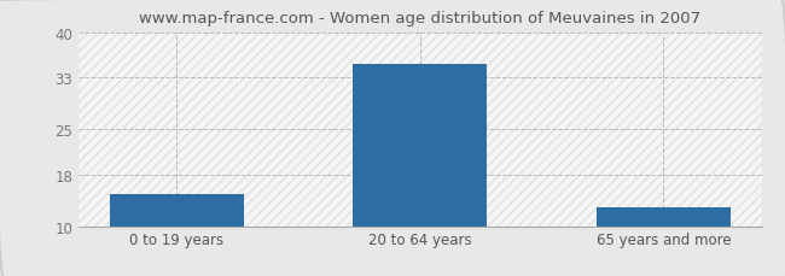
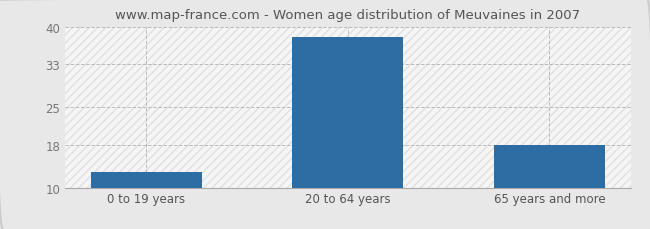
0 to 19 years: 15 -> 13
20 to 64 years: 35 -> 38
65 years and more: 13 -> 18
